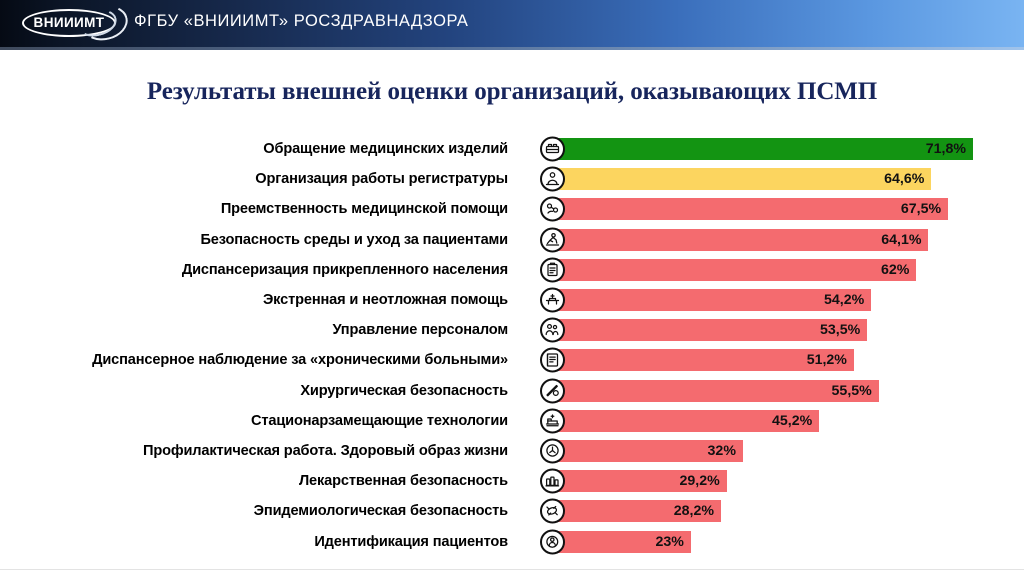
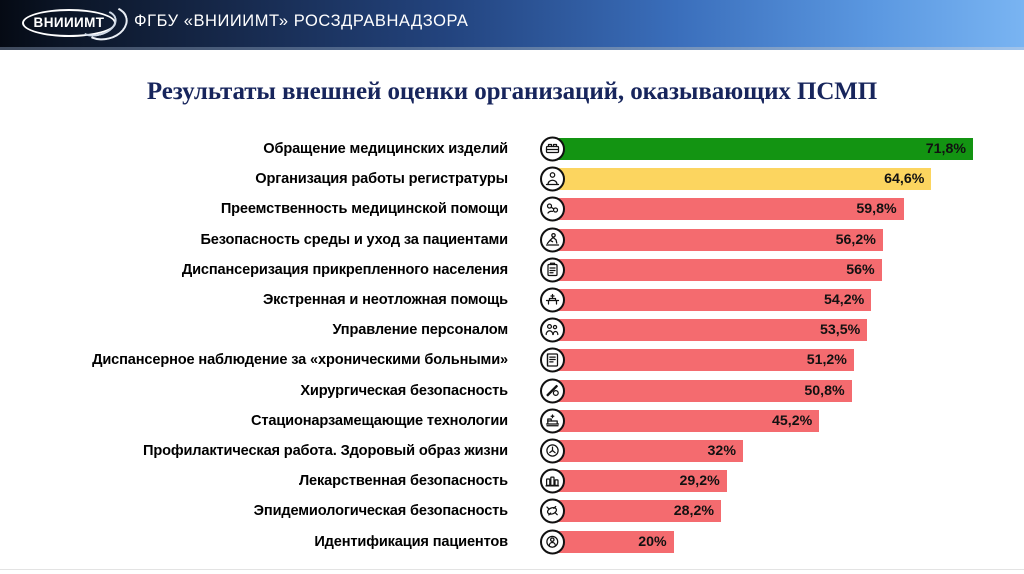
Преемственность медицинской помощи: 67,5% -> 59,8%
Безопасность среды и уход за пациентами: 64,1% -> 56,2%
Диспансеризация прикрепленного населения: 62% -> 56%
Хирургическая безопасность: 55,5% -> 50,8%
Идентификация пациентов: 23% -> 20%
